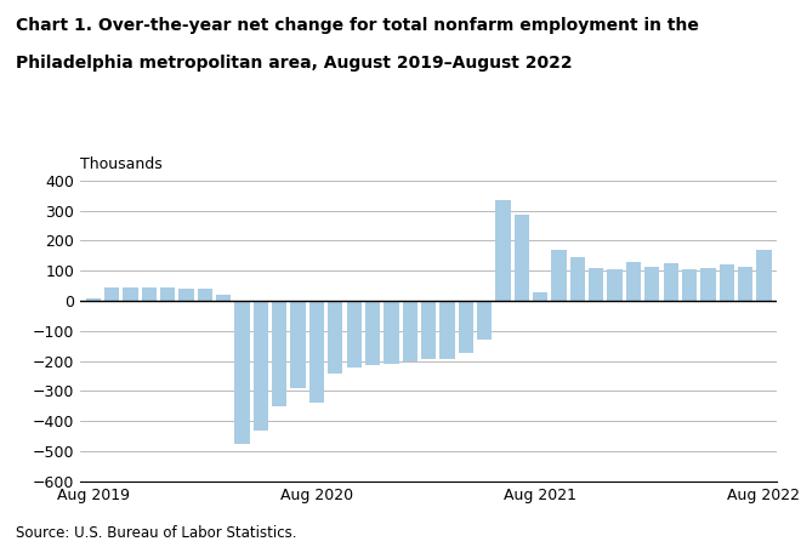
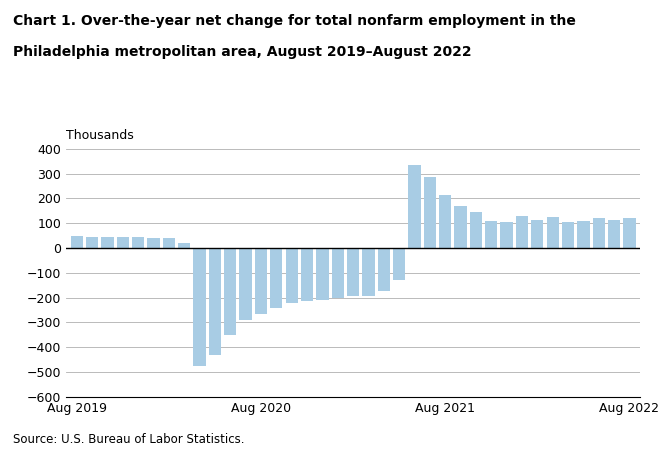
Aug 2019: 10 -> 47
Aug 2020: -340 -> -265
Aug 2021: 30 -> 215
Aug 2022: 170 -> 120
